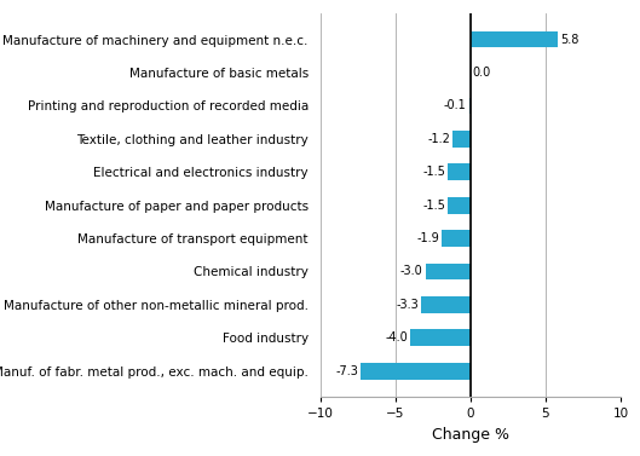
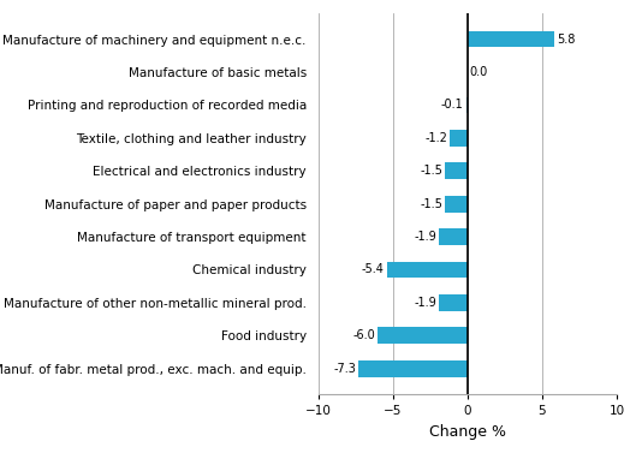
Chemical industry: -3.0 -> -5.4
Manufacture of other non-metallic mineral prod.: -3.3 -> -1.9
Food industry: -4.0 -> -6.0
